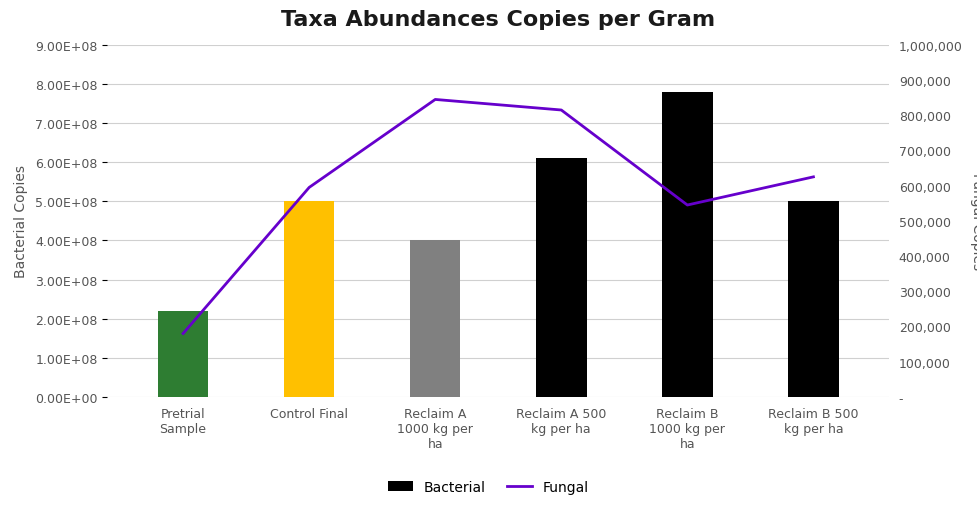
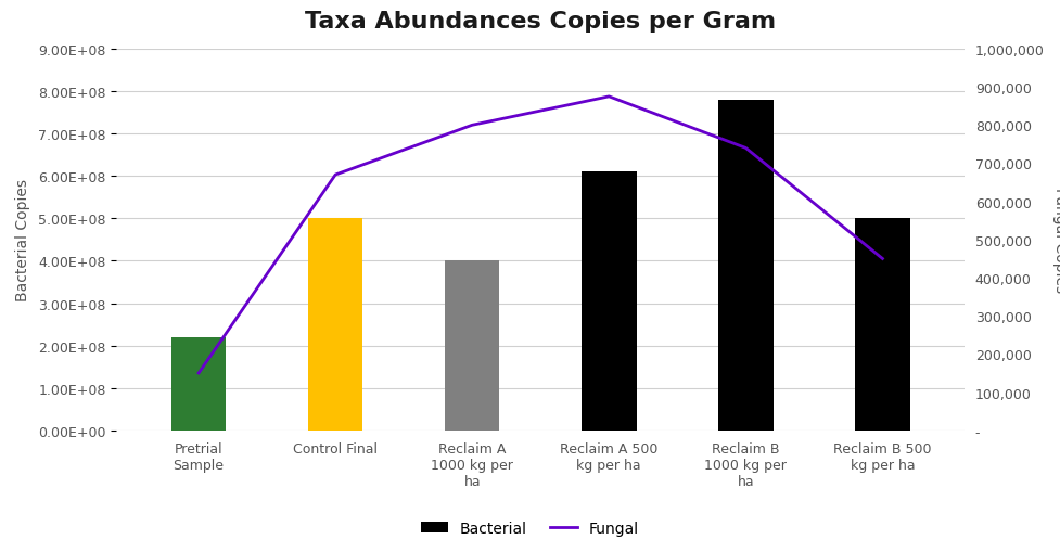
Fungal/Pretrial Sample: 180,000 -> 150,000
Fungal/Control Final: 595,000 -> 670,000
Fungal/Reclaim A 1000 kg per ha: 845,000 -> 800,000
Fungal/Reclaim A 500 kg per ha: 815,000 -> 875,000
Fungal/Reclaim B 1000 kg per ha: 545,000 -> 740,000
Fungal/Reclaim B 500 kg per ha: 625,000 -> 450,000
